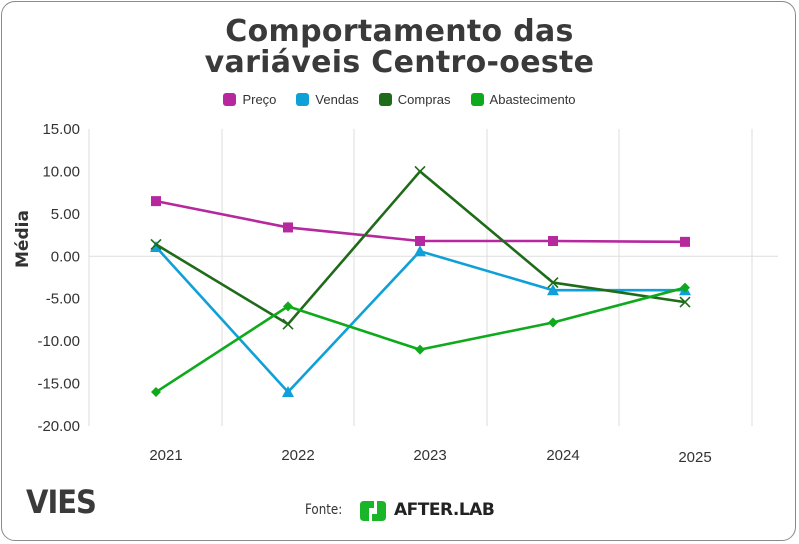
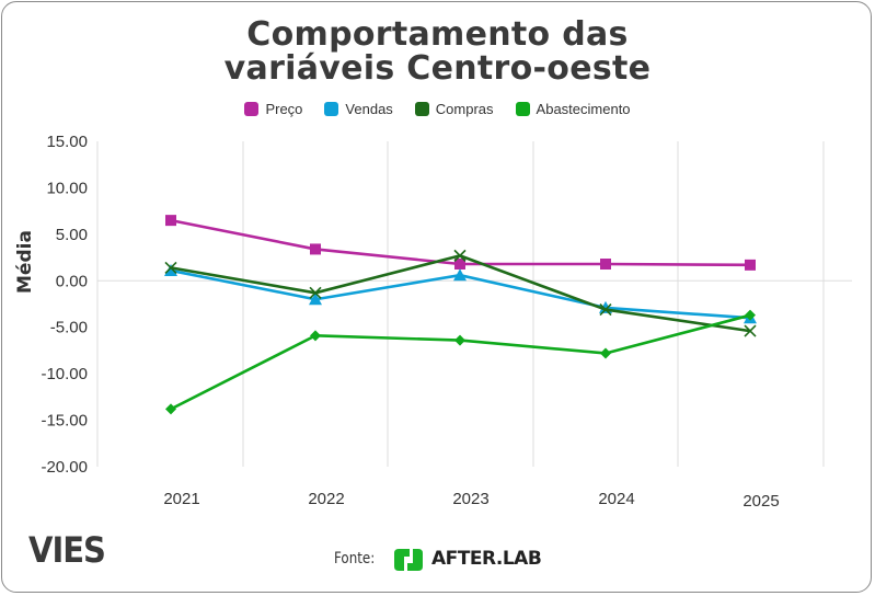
Abastecimento/2021: -16 -> -14
Vendas/2022: -16 -> -2
Compras/2022: -8 -> -1
Compras/2023: 10 -> 3
Abastecimento/2023: -11 -> -6
Vendas/2024: -4 -> -3
